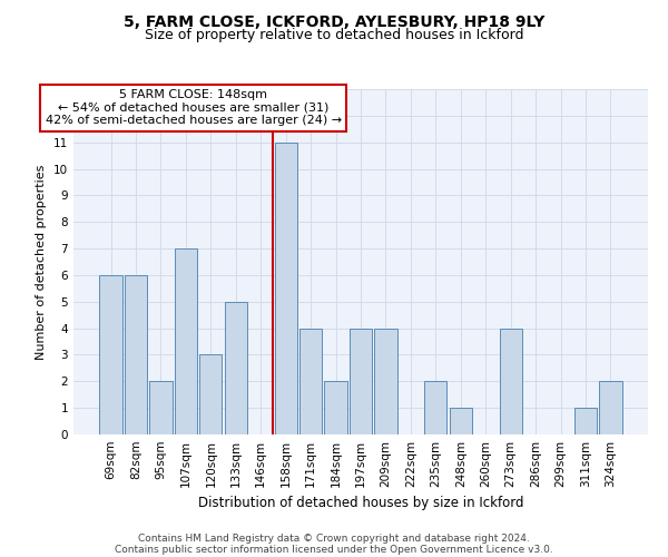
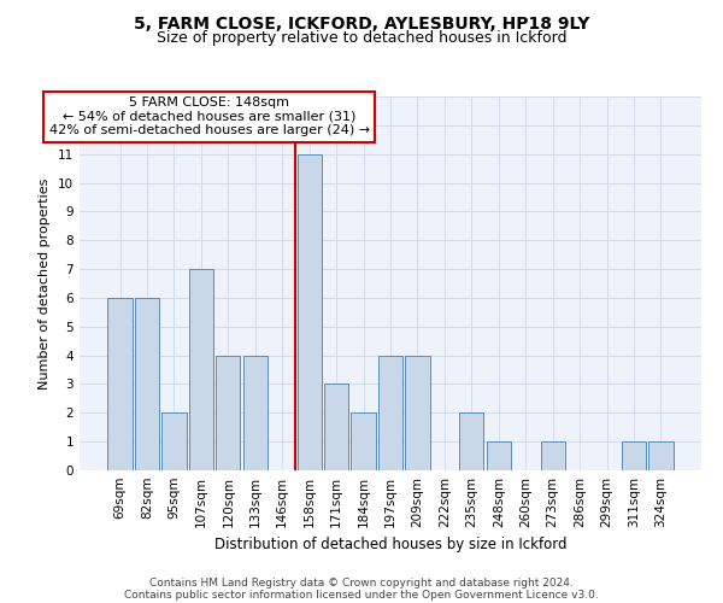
120sqm: 3 -> 4
133sqm: 5 -> 4
171sqm: 4 -> 3
273sqm: 4 -> 1
324sqm: 2 -> 1
